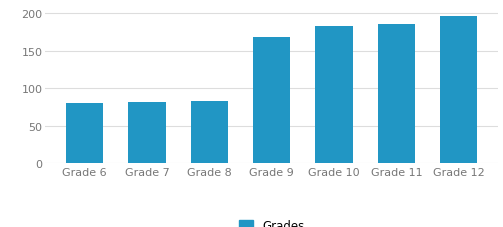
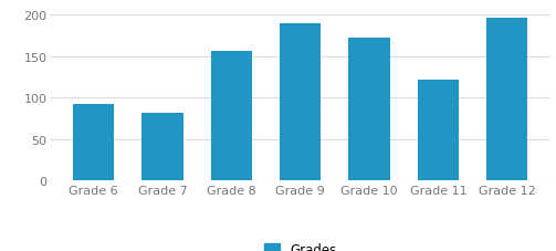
Grade 6: 80 -> 92
Grade 8: 83 -> 156
Grade 9: 168 -> 190
Grade 10: 183 -> 172
Grade 11: 186 -> 122
